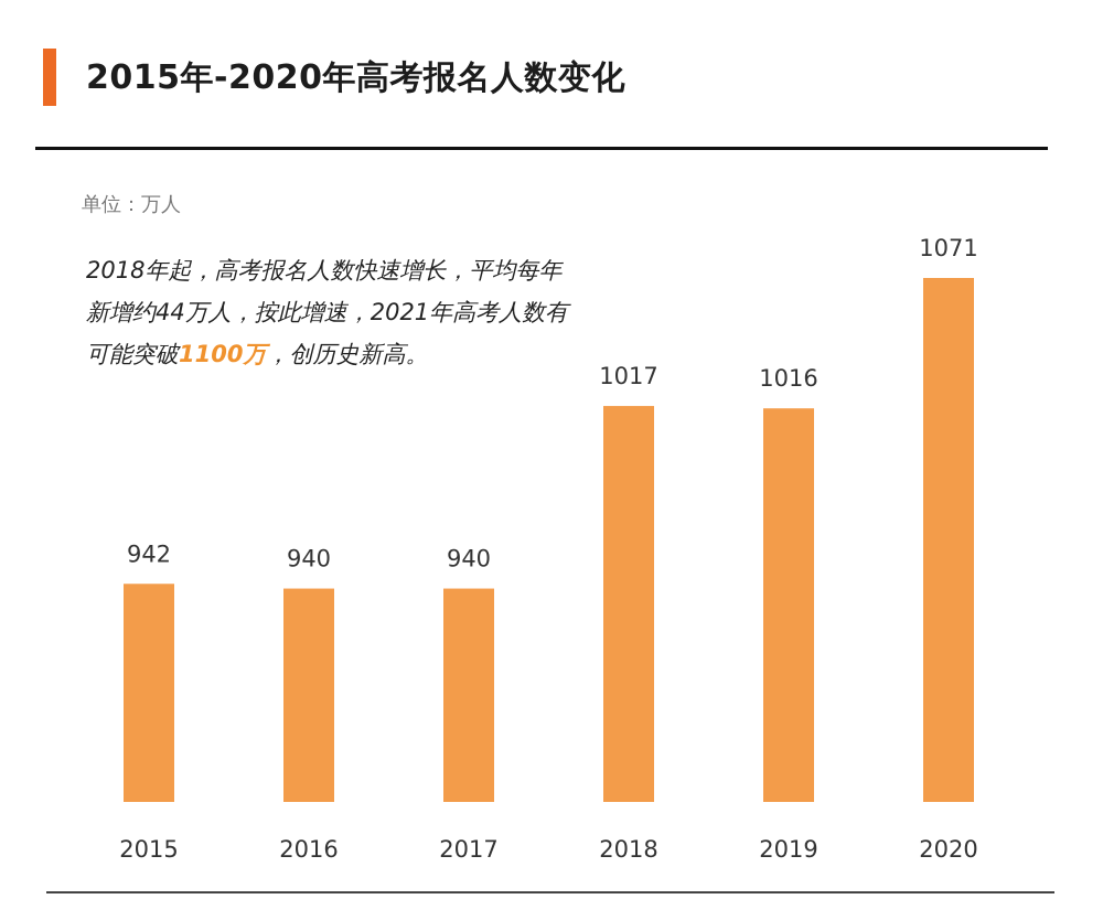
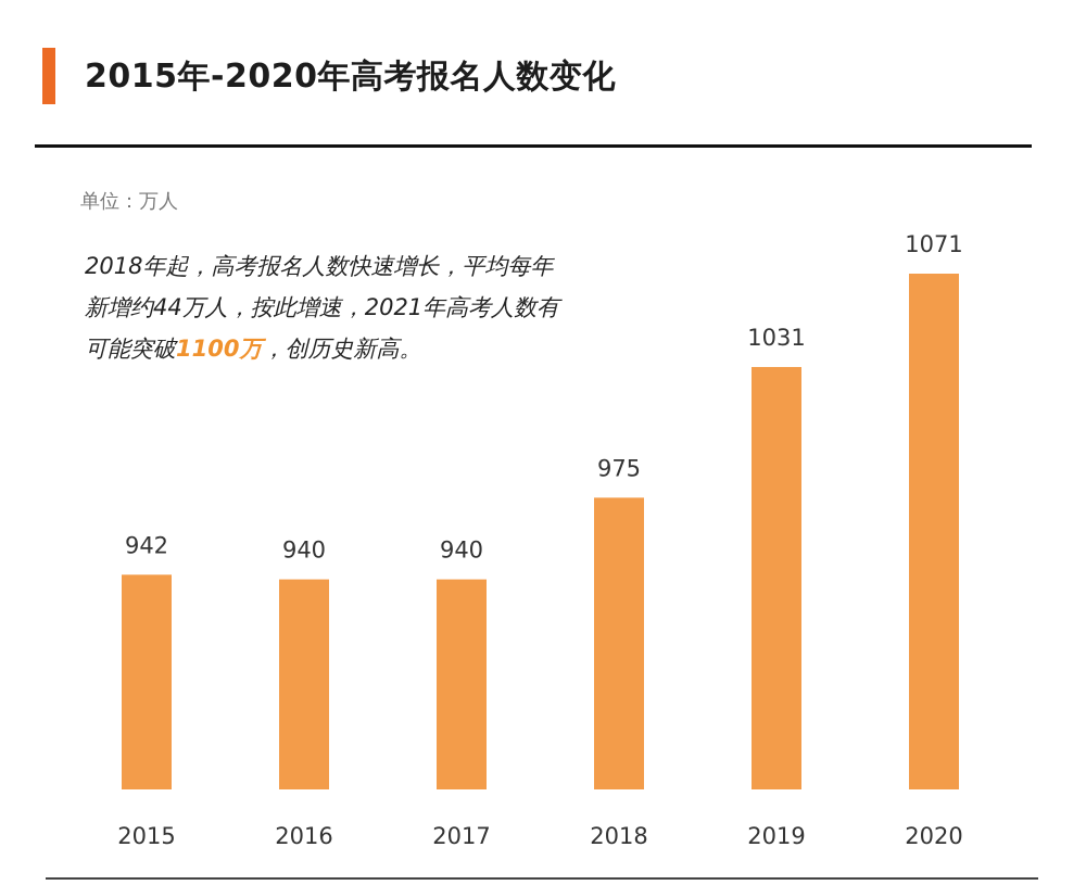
2018: 1017 -> 975
2019: 1016 -> 1031
